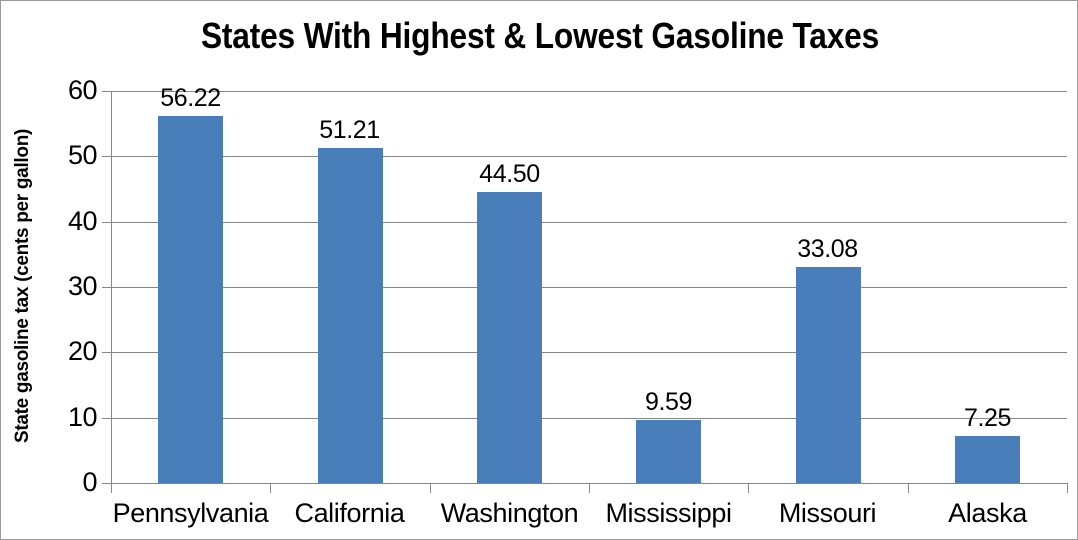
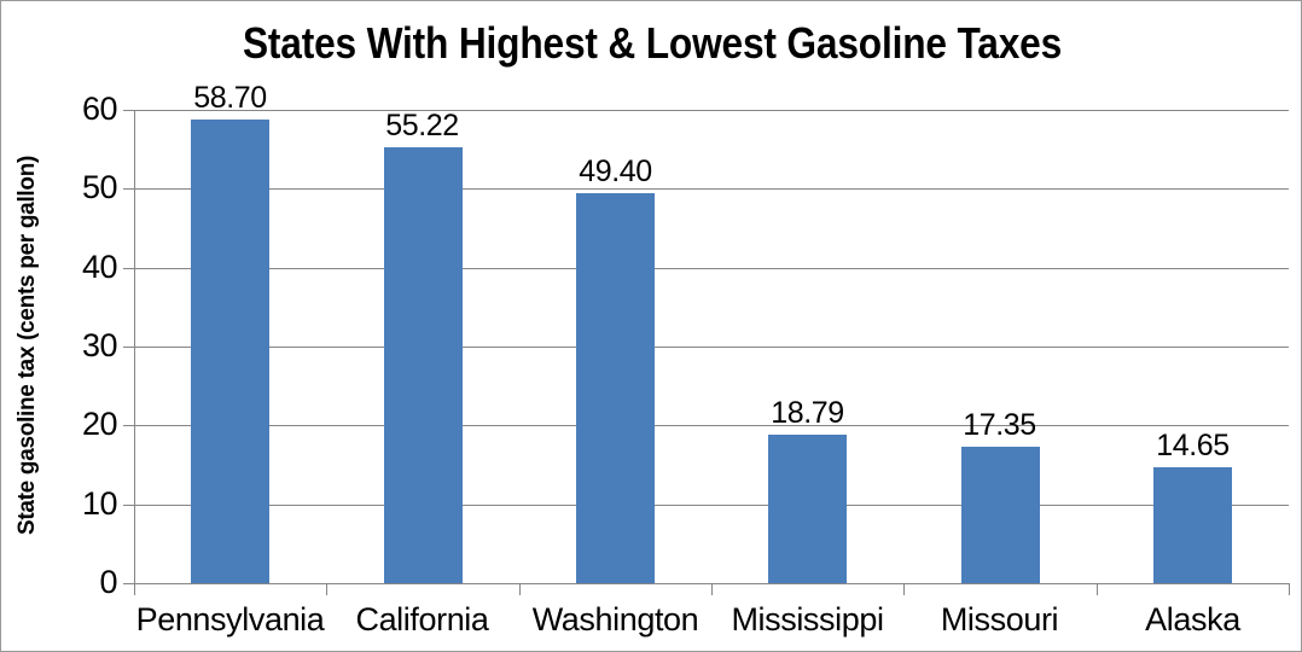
Pennsylvania: 56.22 -> 58.70
California: 51.21 -> 55.22
Washington: 44.50 -> 49.40
Mississippi: 9.59 -> 18.79
Missouri: 33.08 -> 17.35
Alaska: 7.25 -> 14.65
